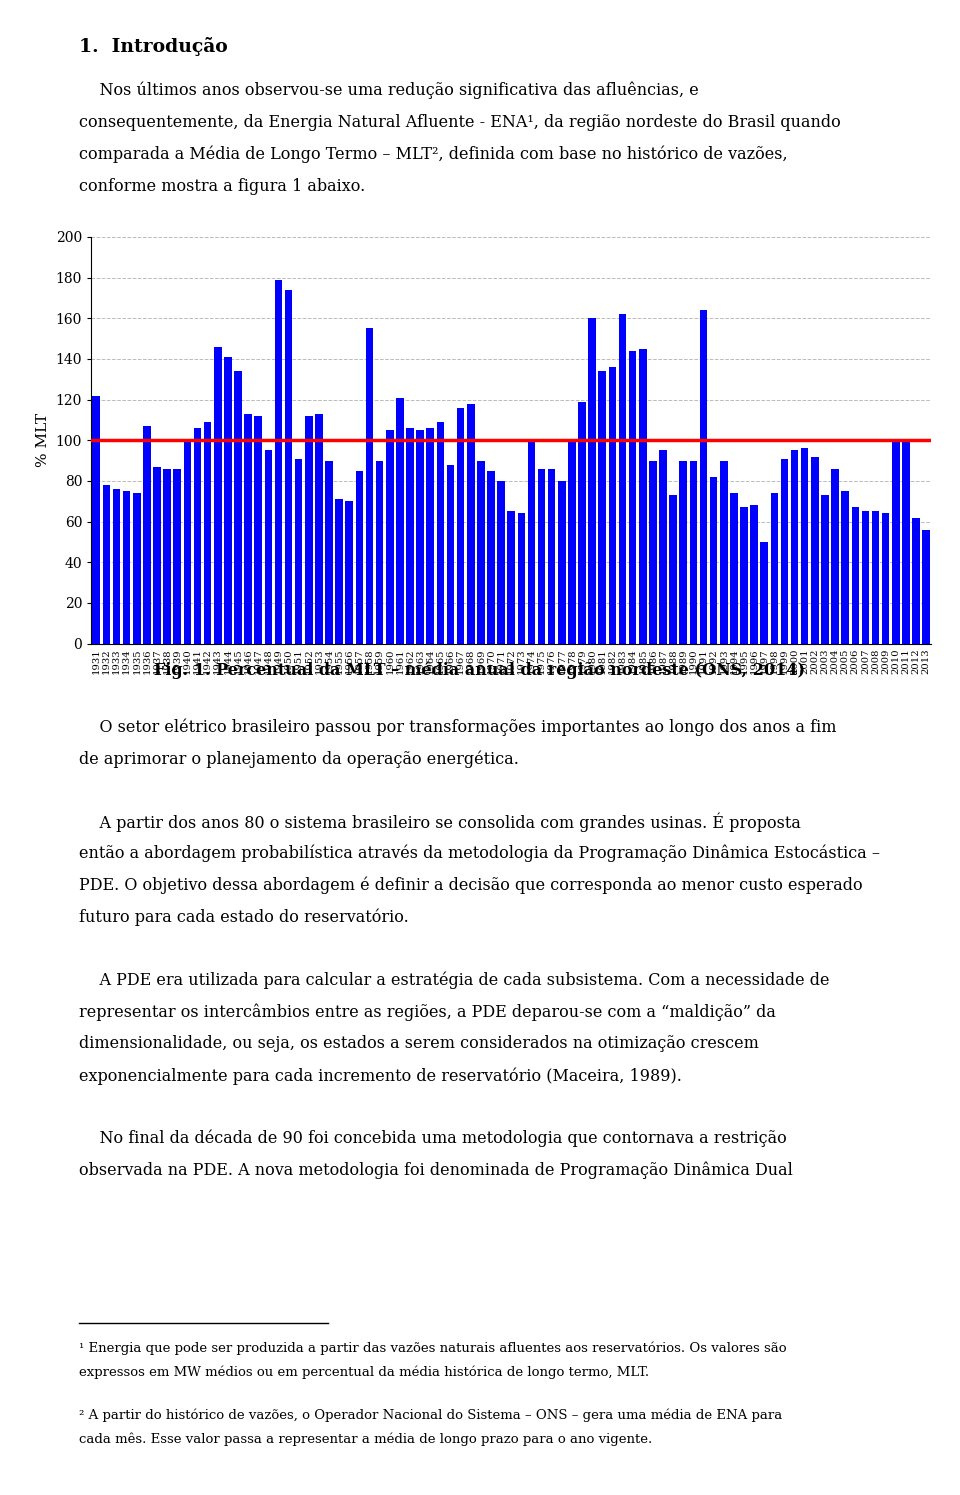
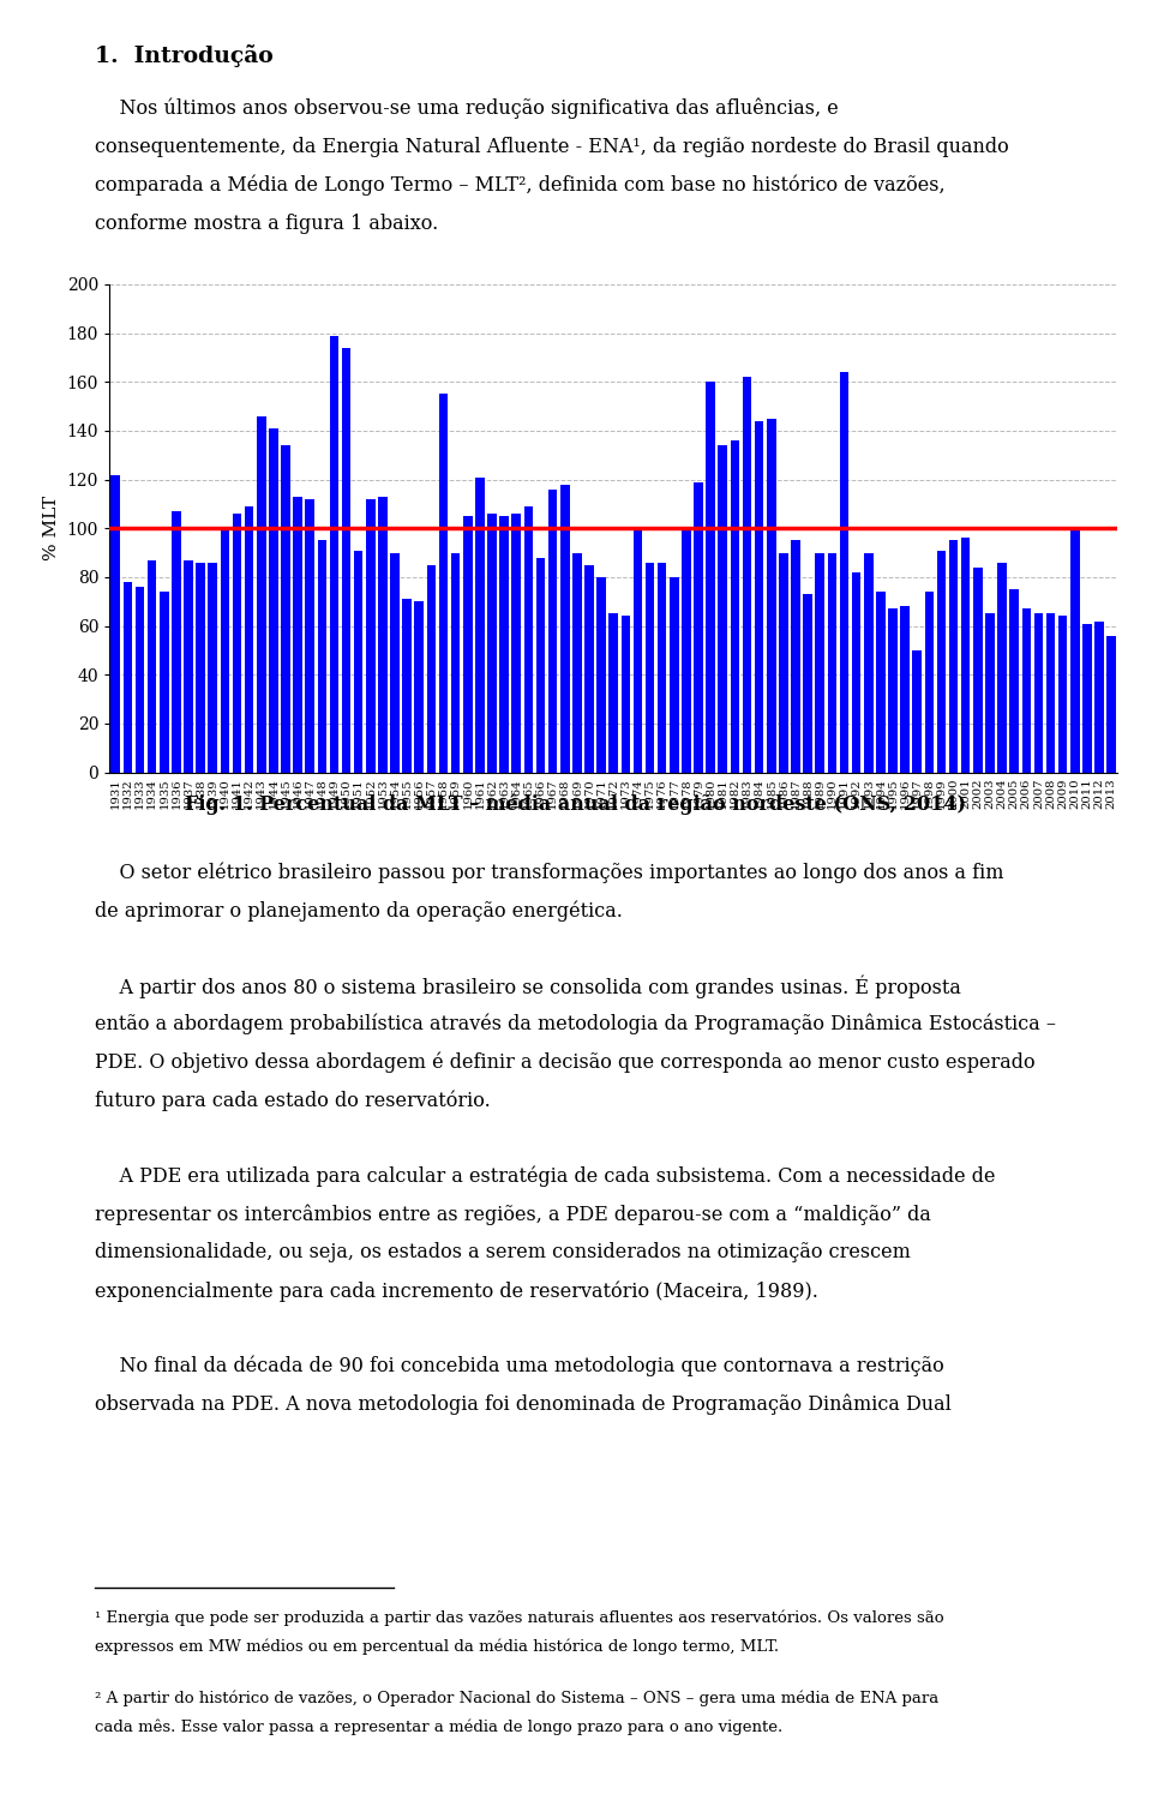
1934: 75 -> 87
2002: 92 -> 84
2003: 73 -> 65
2011: 99 -> 61
